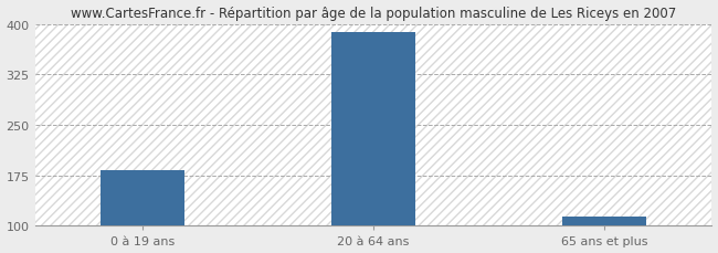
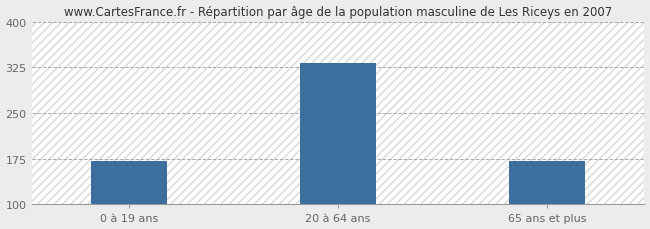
0 à 19 ans: 182 -> 172
20 à 64 ans: 388 -> 332
65 ans et plus: 113 -> 172
